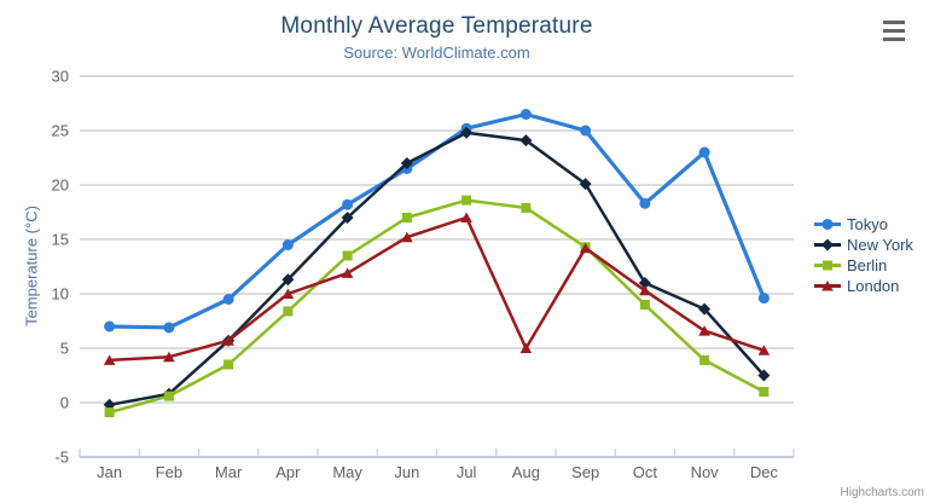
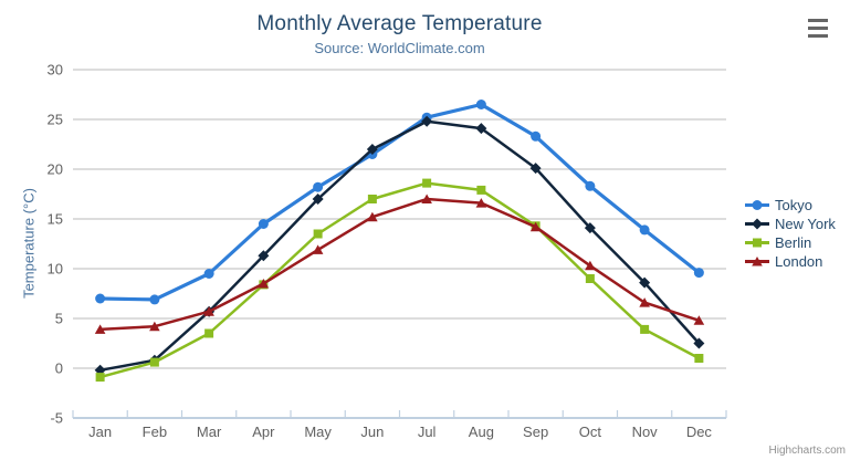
London/Apr: 10 -> 8
London/Aug: 5 -> 17
Tokyo/Sep: 25 -> 23
New York/Oct: 11 -> 14
Tokyo/Nov: 23 -> 14
